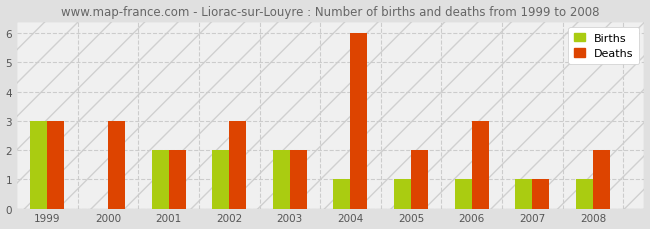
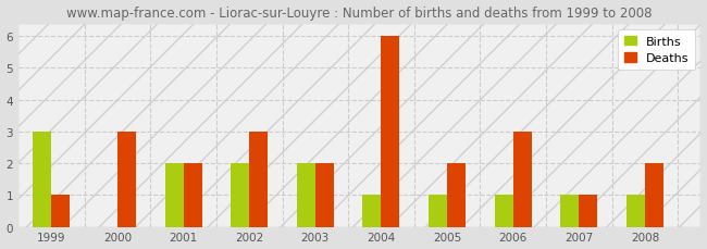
Deaths/1999: 3 -> 1
